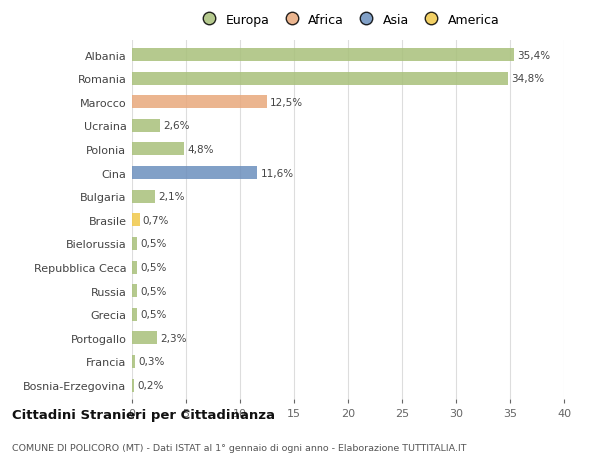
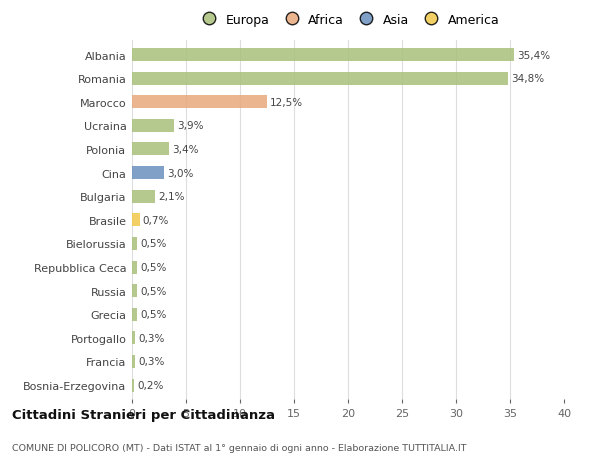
Ucraina: 2,6% -> 3,9%
Polonia: 4,8% -> 3,4%
Cina: 11,6% -> 3,0%
Portogallo: 2,3% -> 0,3%
